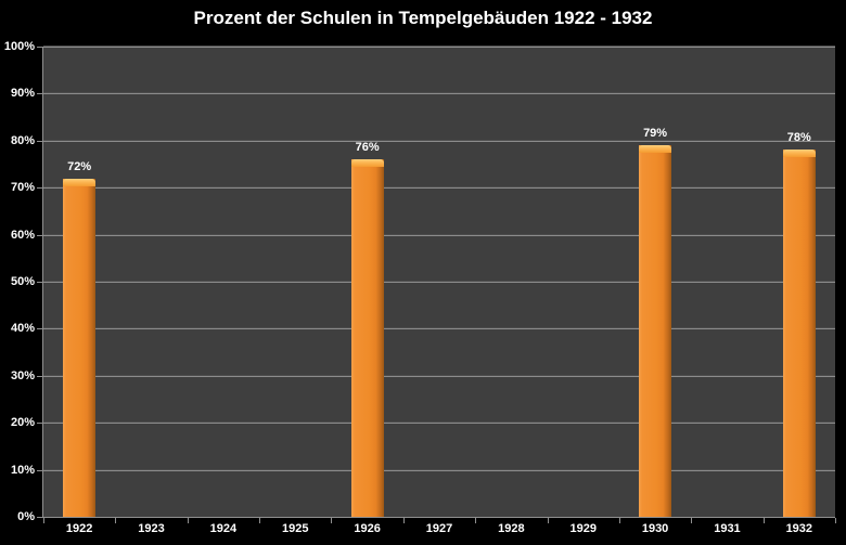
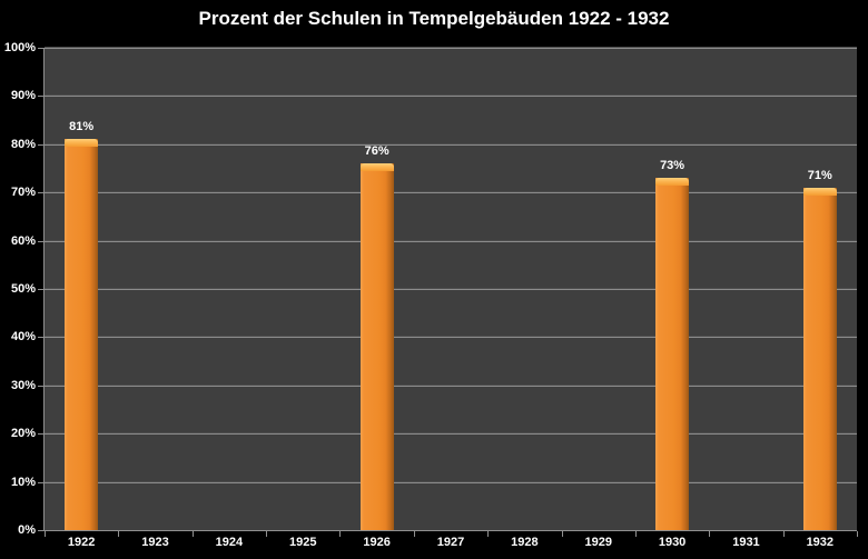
1922: 72% -> 81%
1930: 79% -> 73%
1932: 78% -> 71%
